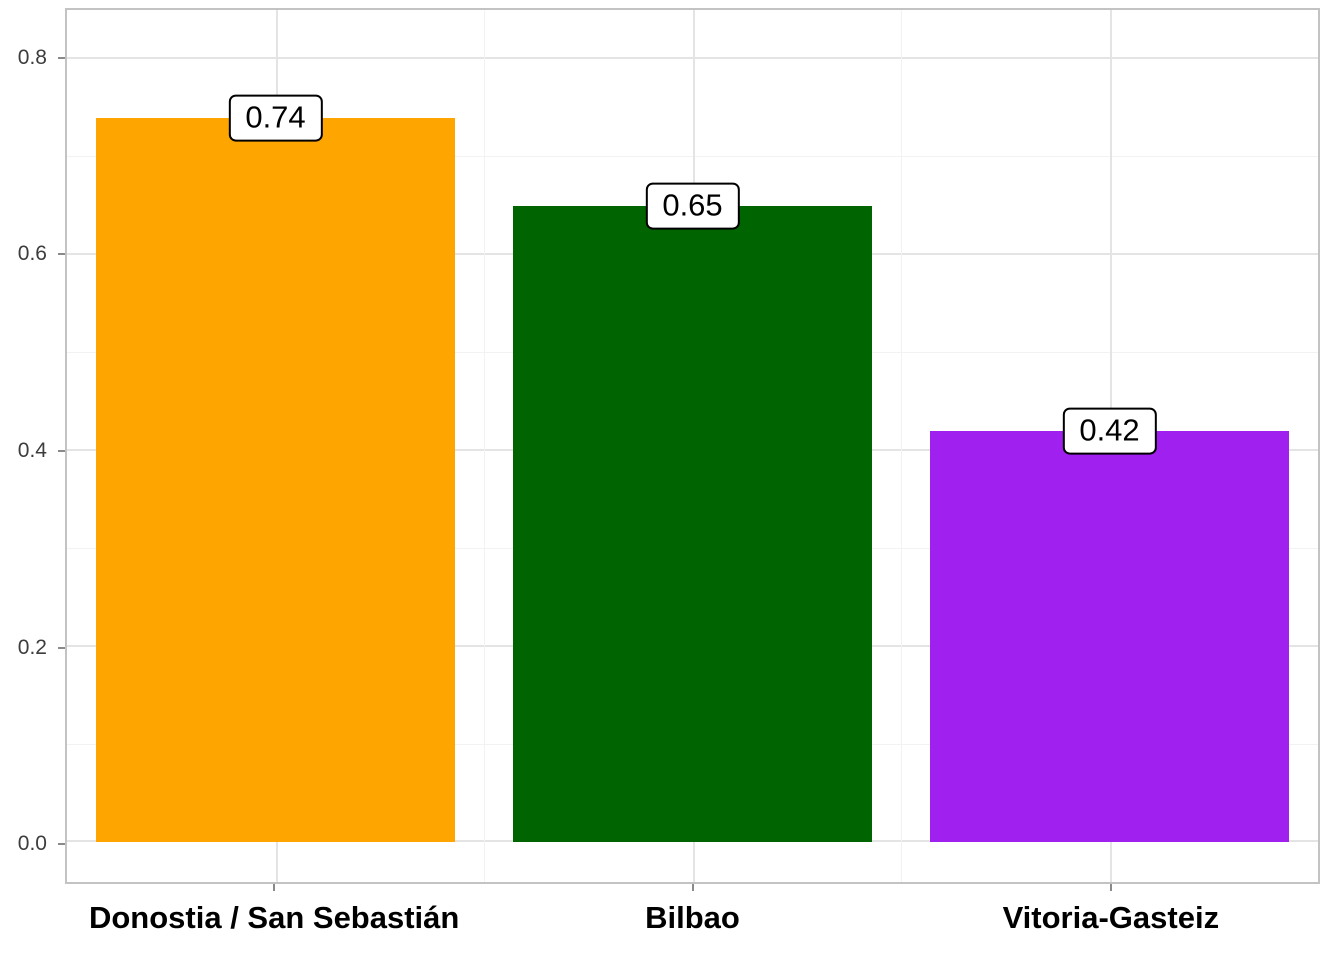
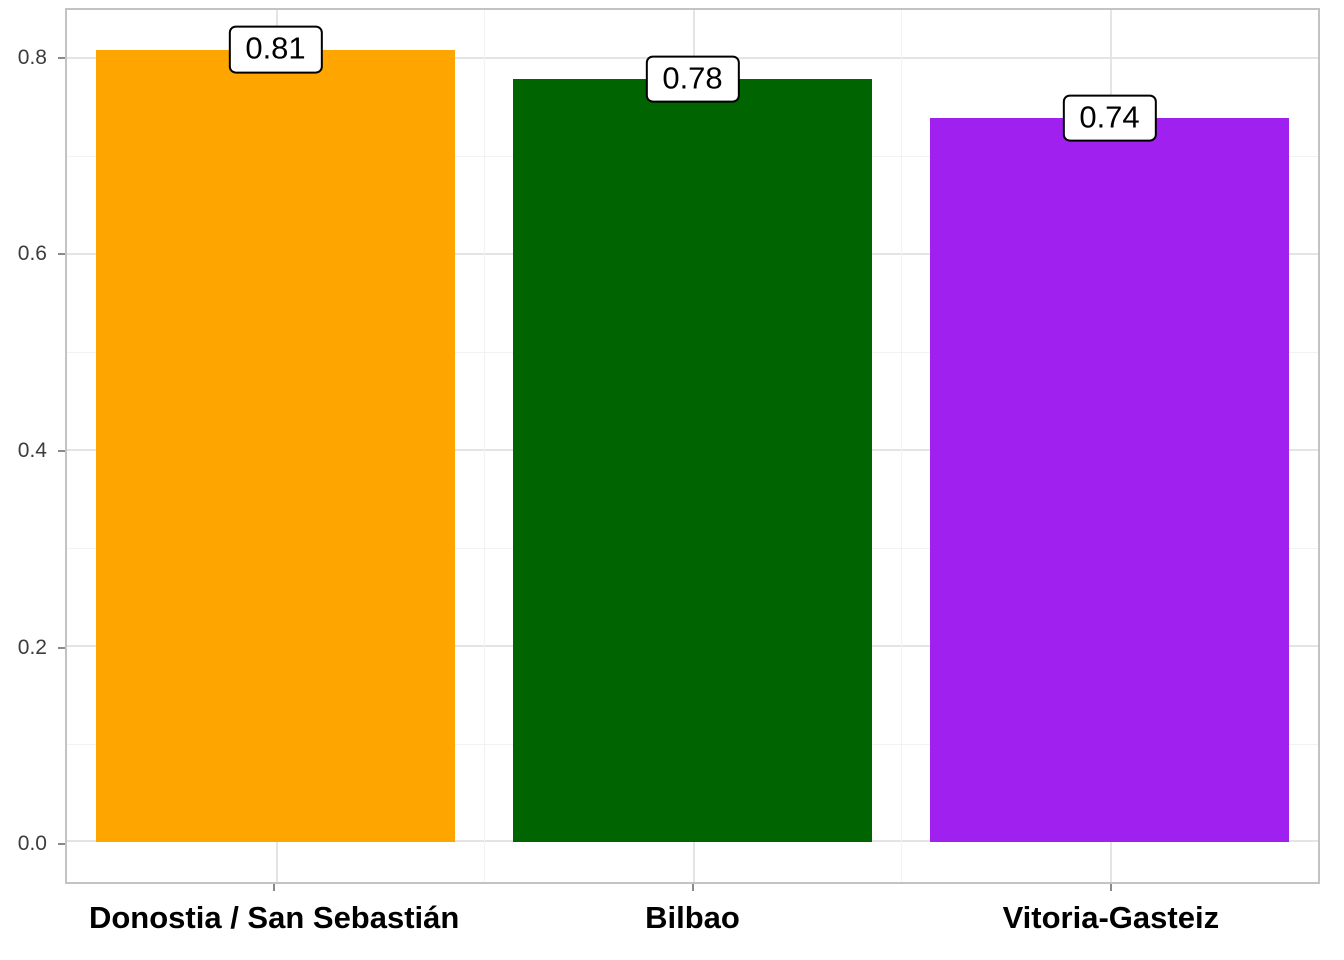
Donostia / San Sebastián: 0.74 -> 0.81
Bilbao: 0.65 -> 0.78
Vitoria-Gasteiz: 0.42 -> 0.74
